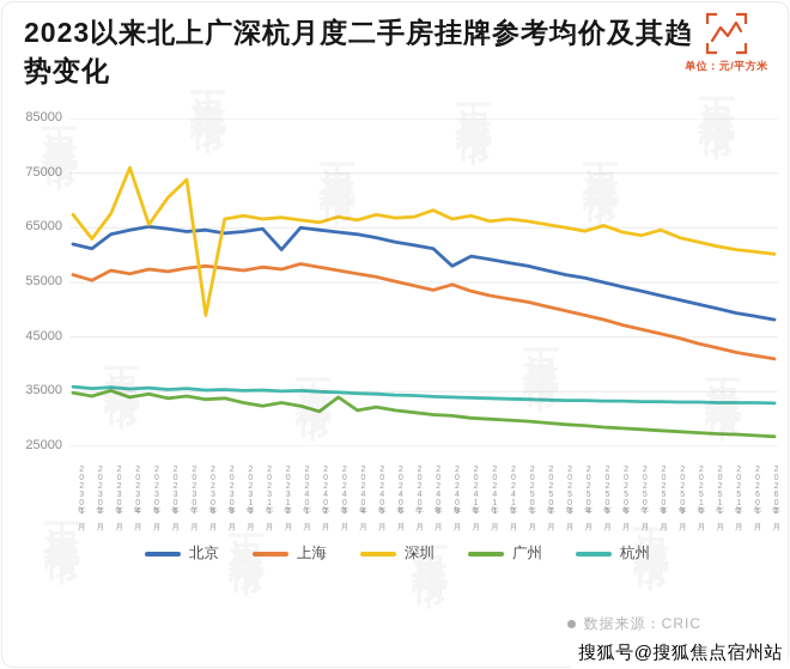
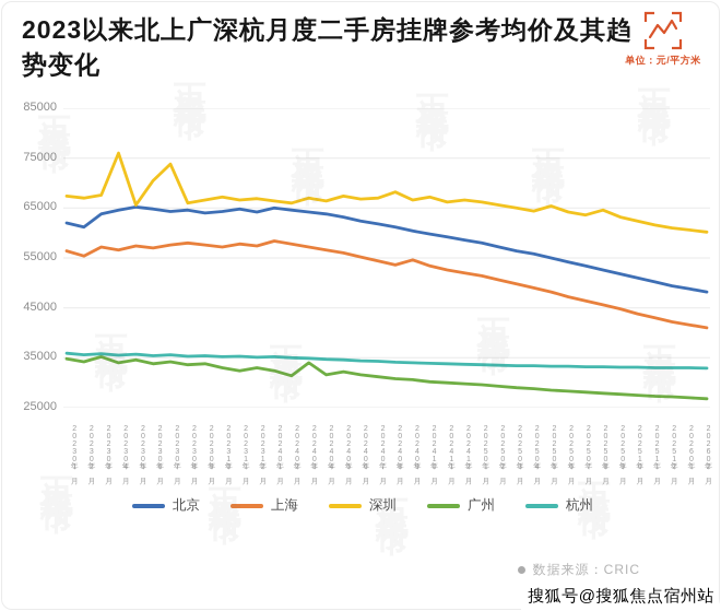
深圳/2023年02月: 63000 -> 67000
深圳/2023年08月: 49000 -> 66000
北京/2023年12月: 61000 -> 64000
北京/2024年09月: 58000 -> 60000
